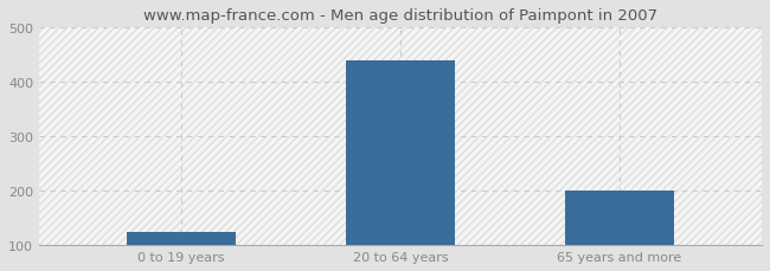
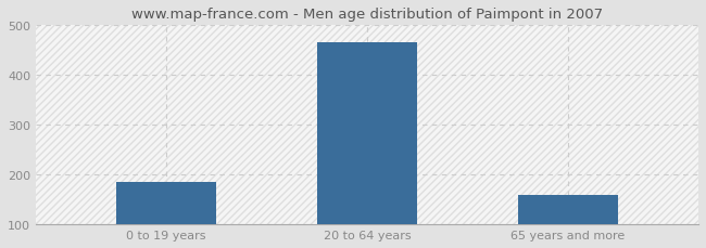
0 to 19 years: 125 -> 185
20 to 64 years: 440 -> 465
65 years and more: 200 -> 160
